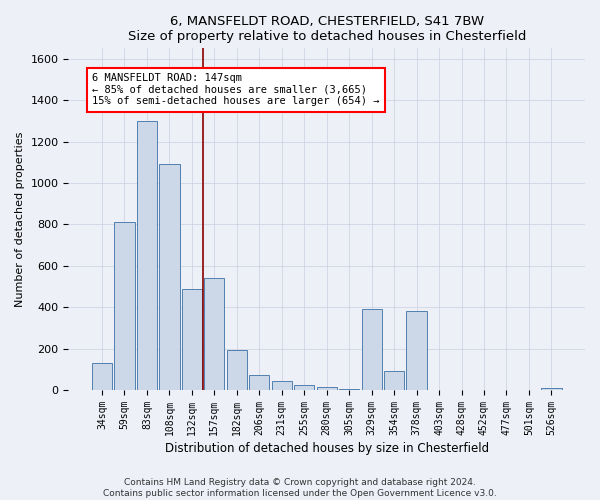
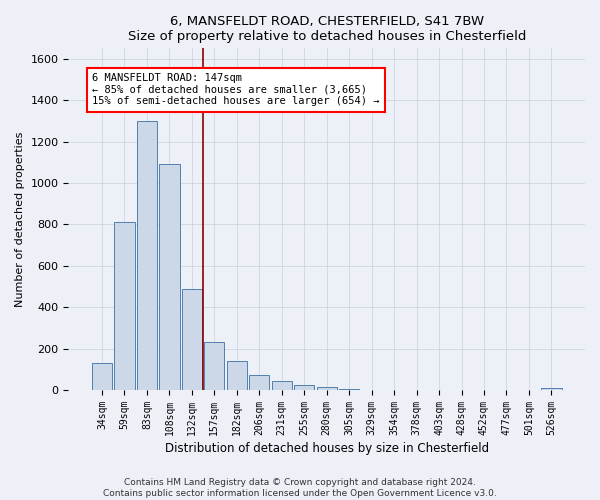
157sqm: 540 -> 230
182sqm: 195 -> 140
329sqm: 390 -> 2
354sqm: 90 -> 1
378sqm: 380 -> 1
